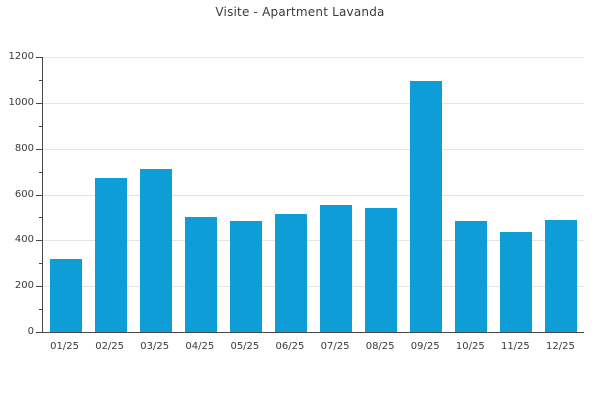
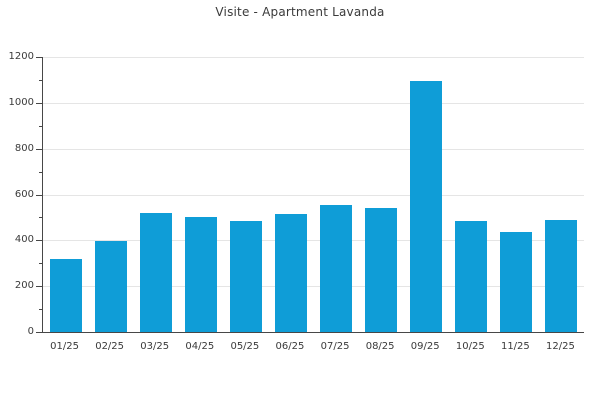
02/25: 670 -> 400
03/25: 710 -> 520
